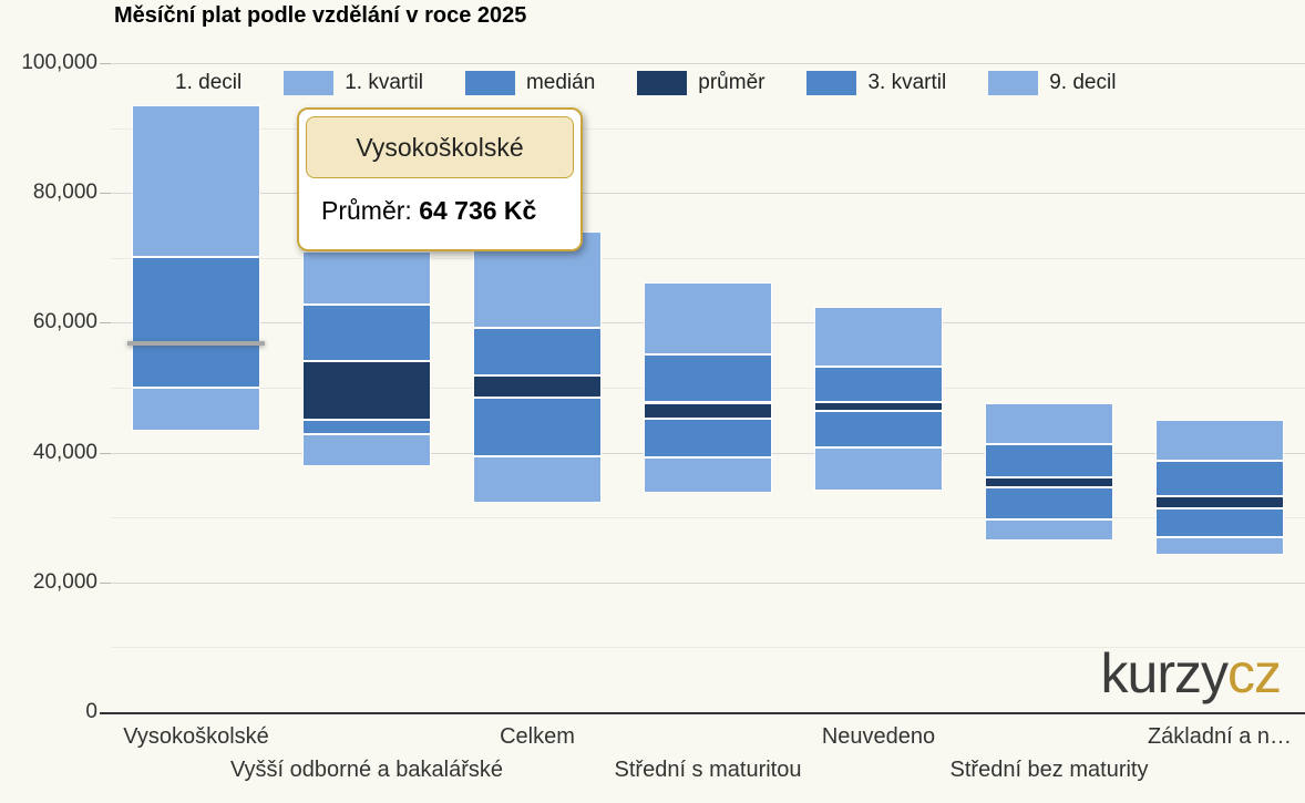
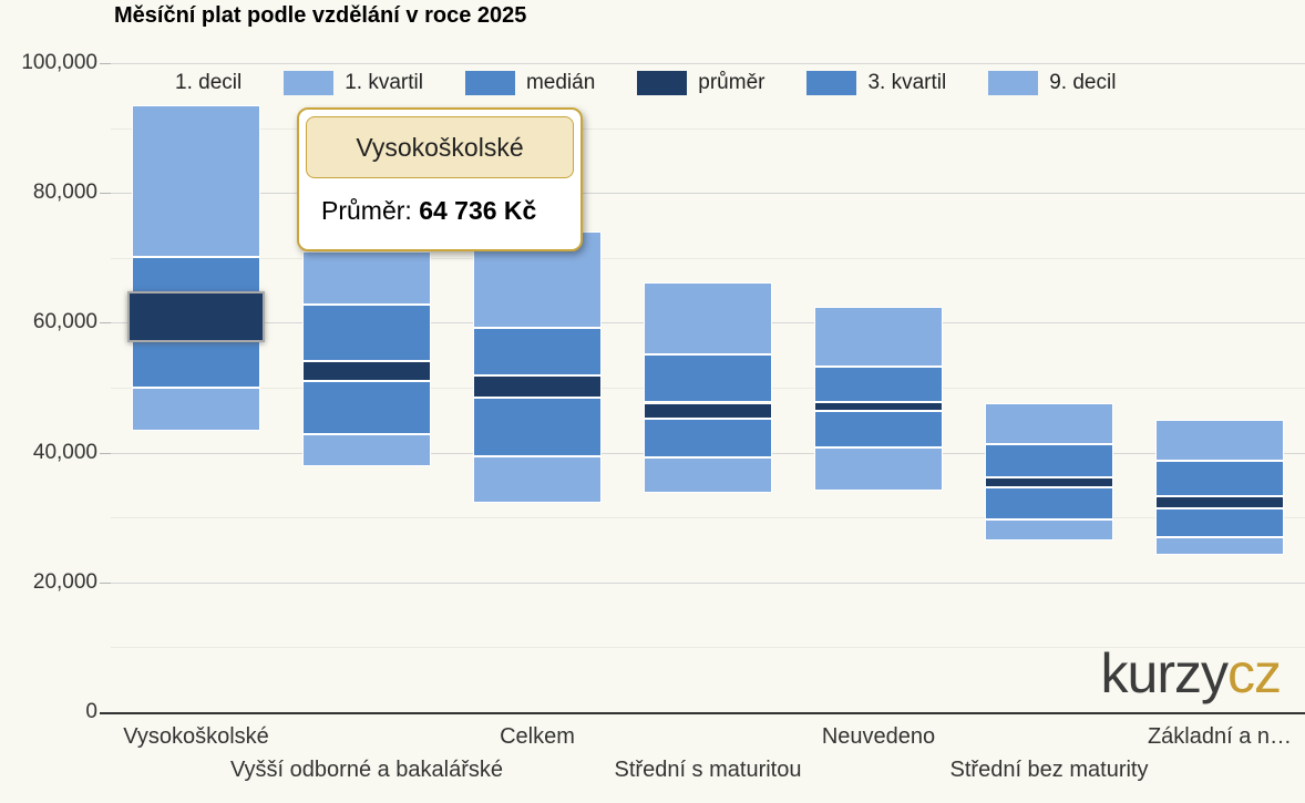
průměr/Vysokoškolské: 57000 -> 65000
medián/Vyšší odborné a bakalářské: 45000 -> 51000
